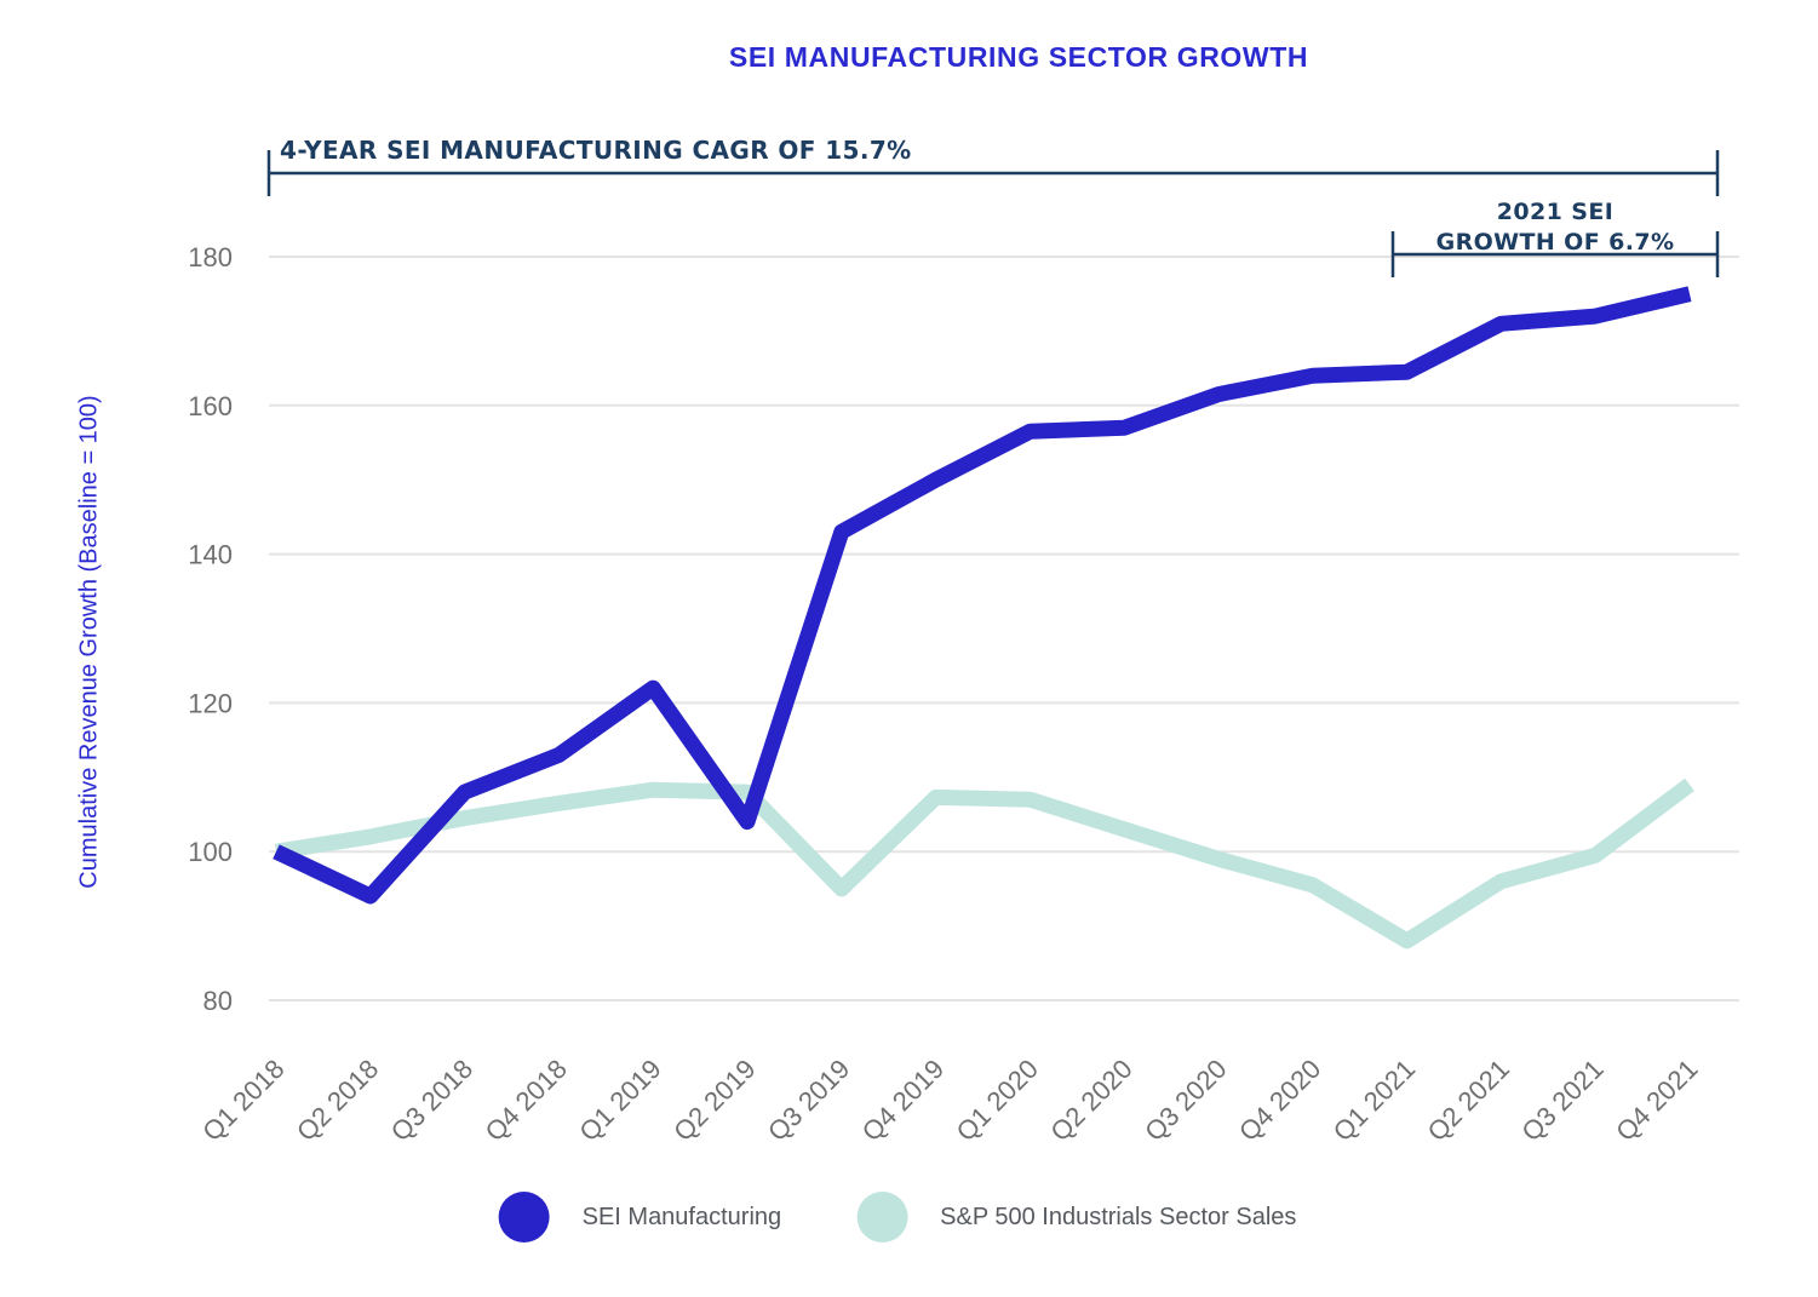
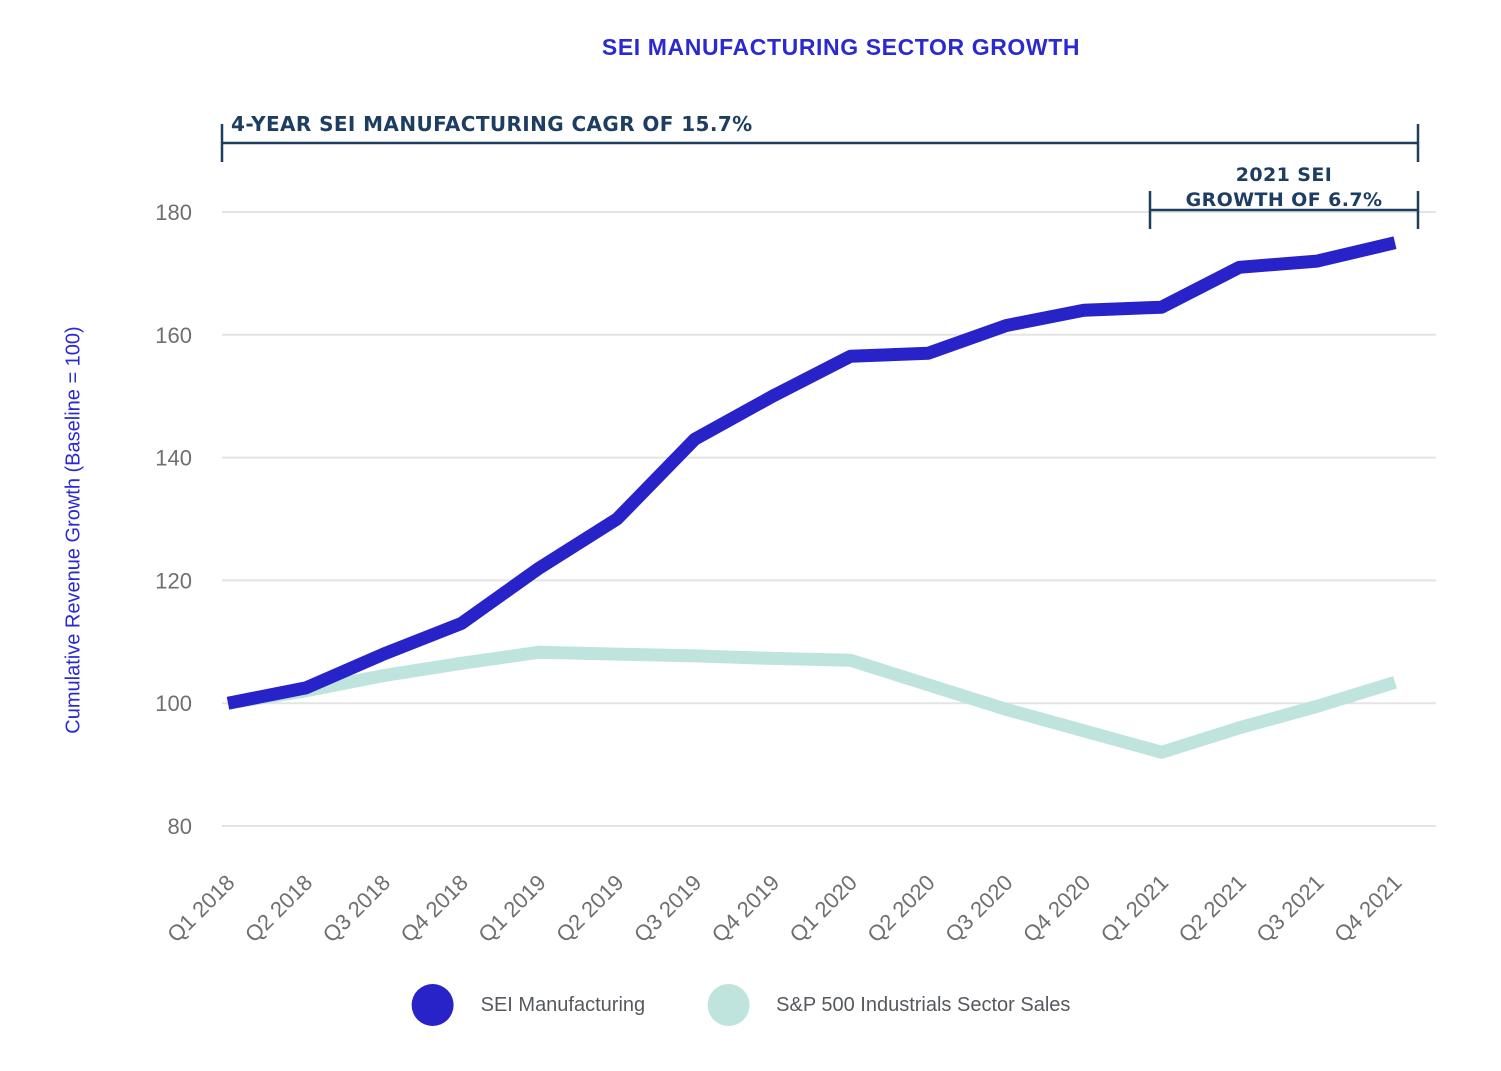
SEI Manufacturing/Q2 2018: 94 -> 102
SEI Manufacturing/Q2 2019: 104 -> 130
S&P 500 Industrials Sector Sales/Q3 2019: 95 -> 108
S&P 500 Industrials Sector Sales/Q1 2021: 88 -> 92
S&P 500 Industrials Sector Sales/Q4 2021: 109 -> 103
